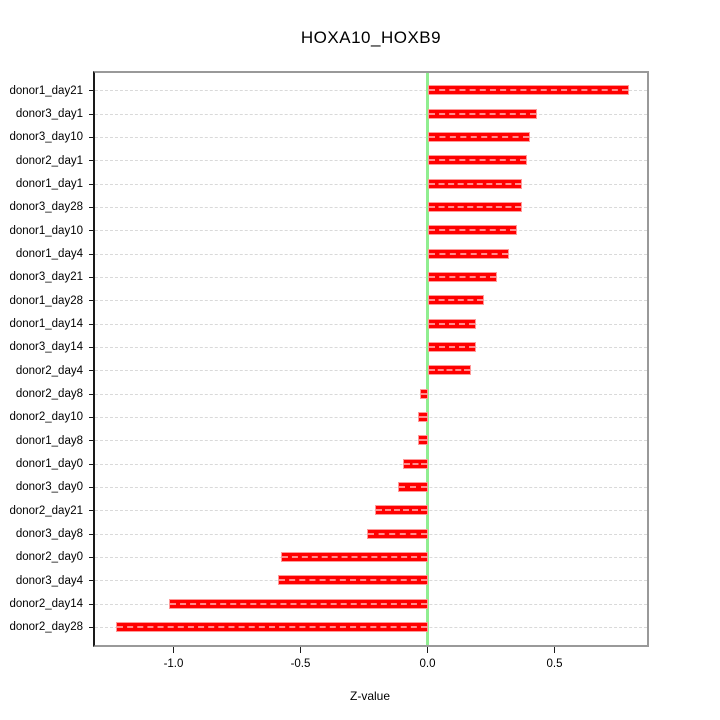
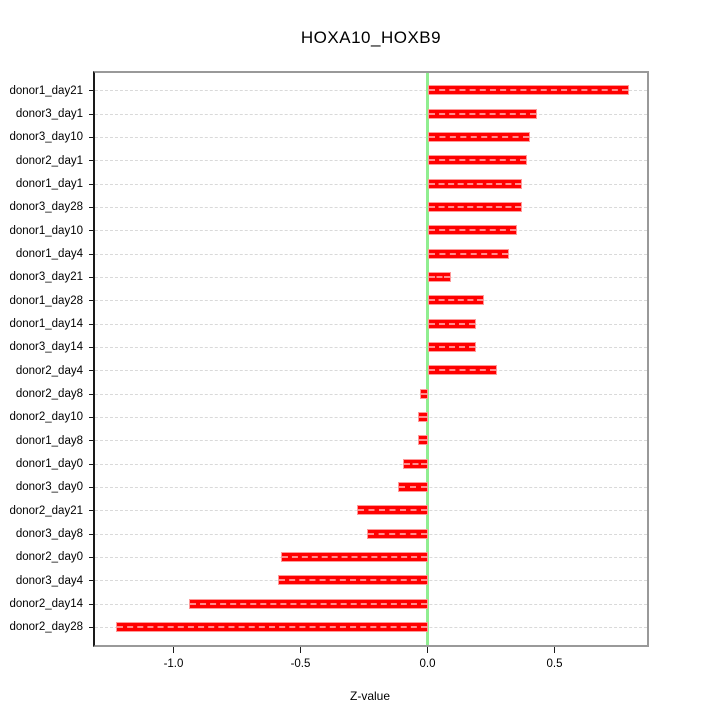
donor3_day21: 0.27 -> 0.09
donor2_day4: 0.17 -> 0.27
donor2_day21: -0.21 -> -0.28
donor2_day14: -1.02 -> -0.94
